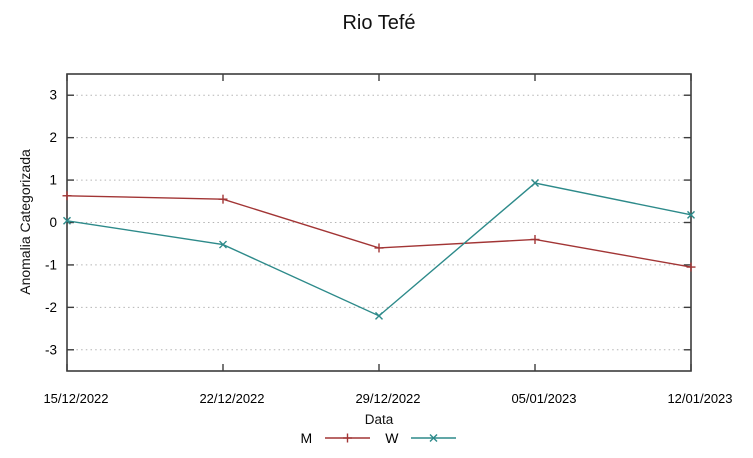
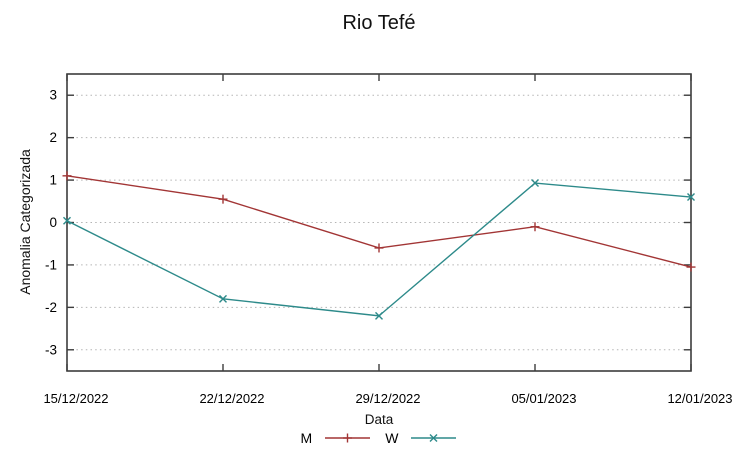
M/15/12/2022: 0.6 -> 1.1
W/22/12/2022: -0.5 -> -1.8
M/05/01/2023: -0.4 -> -0.1
W/12/01/2023: 0.2 -> 0.6
